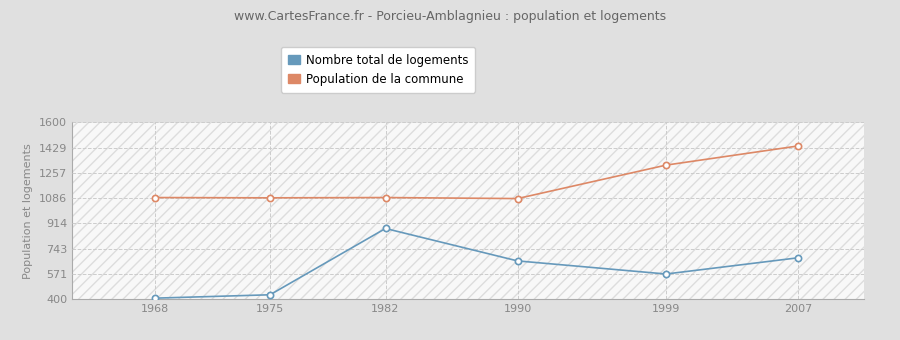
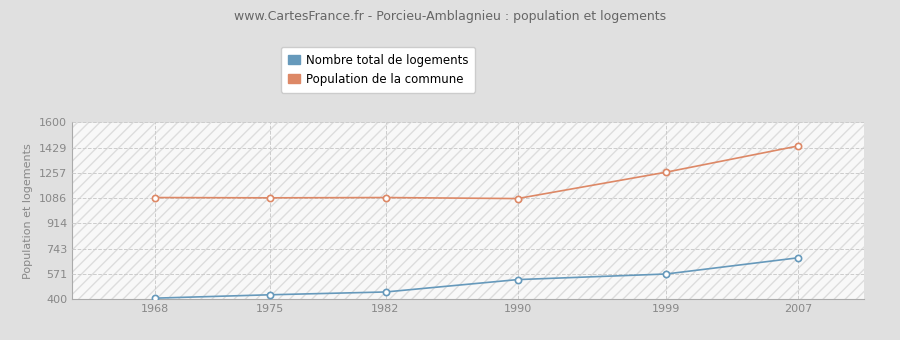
Nombre total de logements/1982: 880 -> 450
Nombre total de logements/1990: 660 -> 530
Population de la commune/1999: 1310 -> 1260
